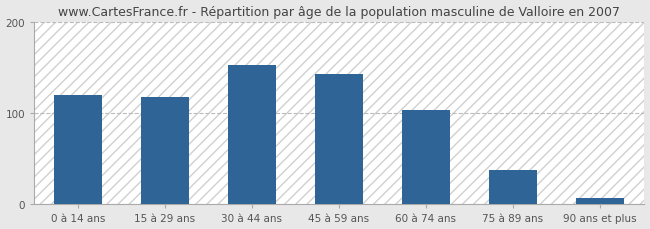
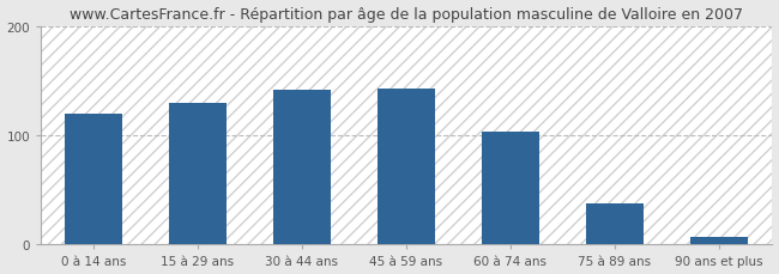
15 à 29 ans: 117 -> 130
30 à 44 ans: 152 -> 142
